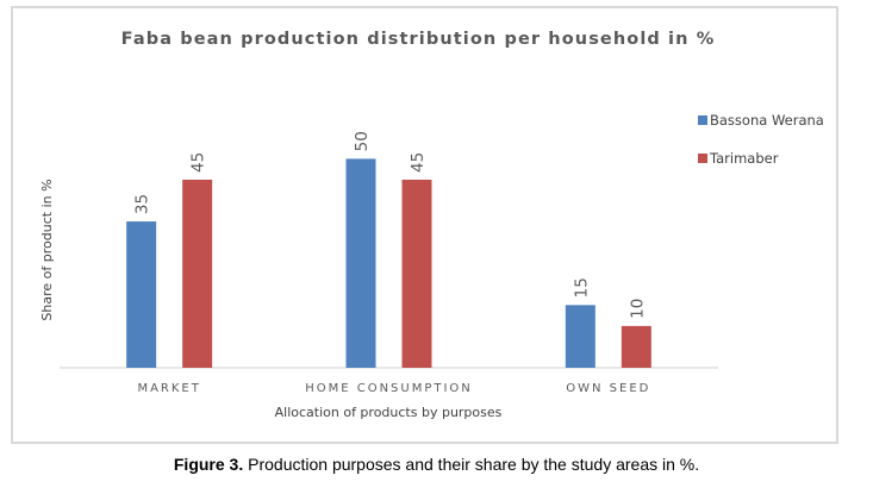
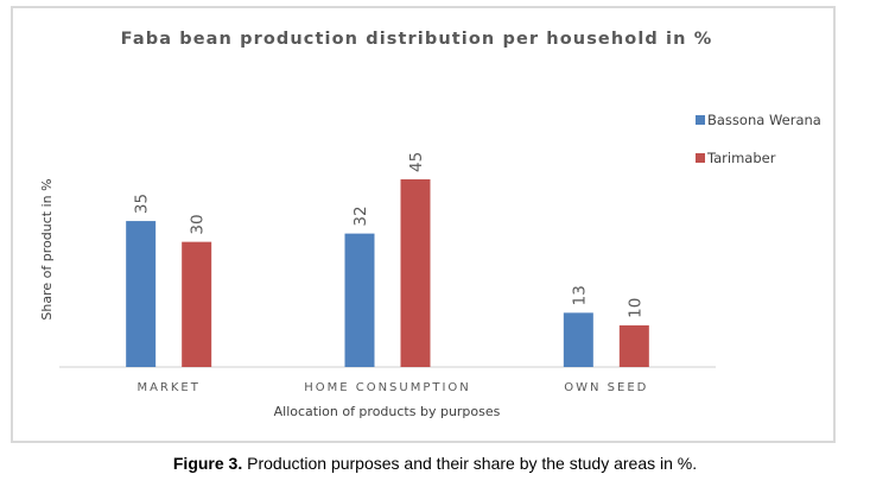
Tarimaber/MARKET: 45 -> 30
Bassona Werana/HOME CONSUMPTION: 50 -> 32
Bassona Werana/OWN SEED: 15 -> 13
